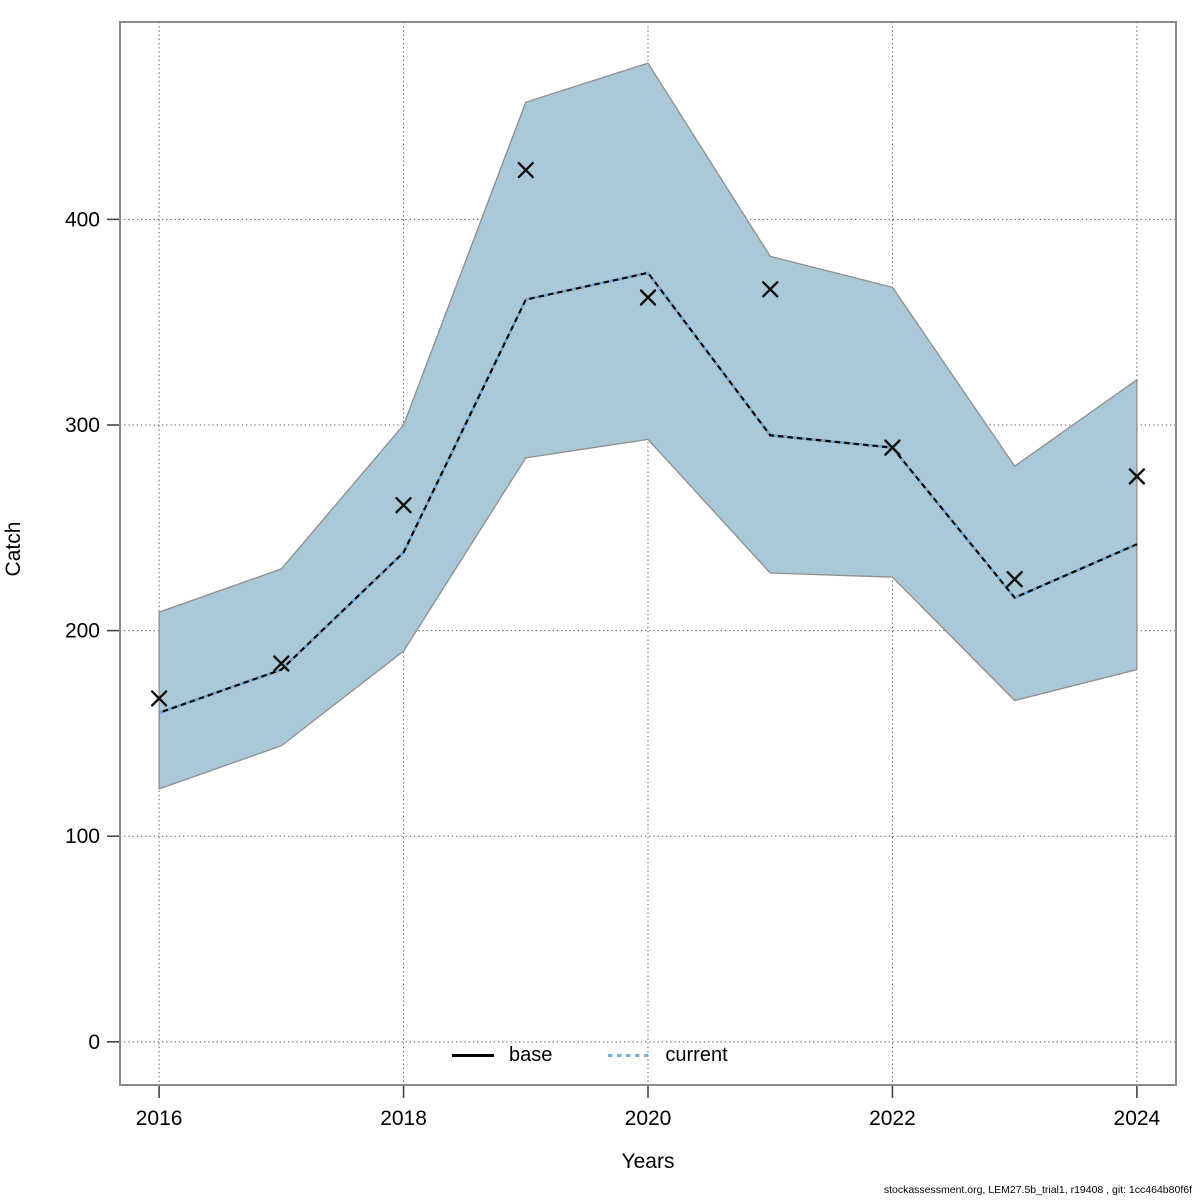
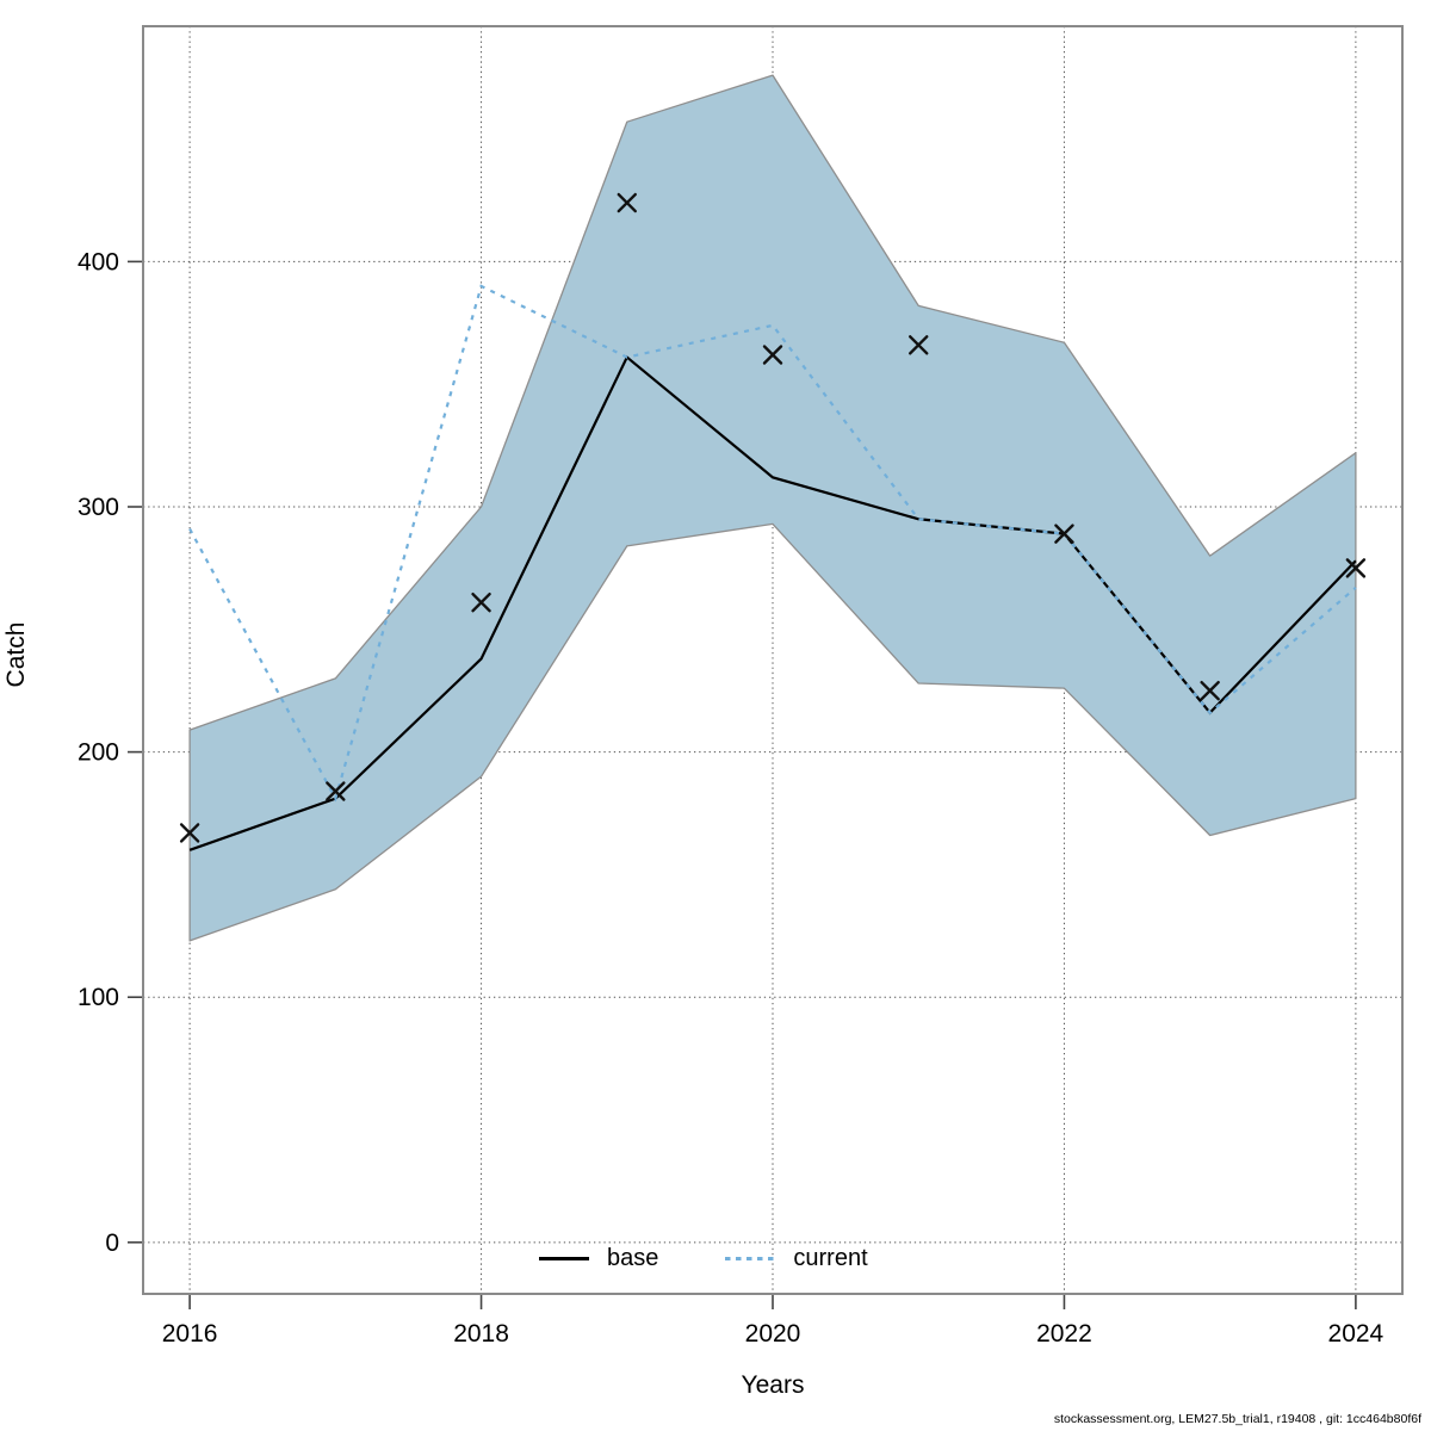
current/2016: 160 -> 291
current/2018: 238 -> 390
base/2020: 374 -> 312
base/2024: 242 -> 278
current/2024: 242 -> 267
